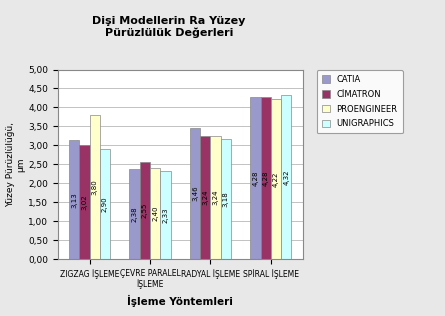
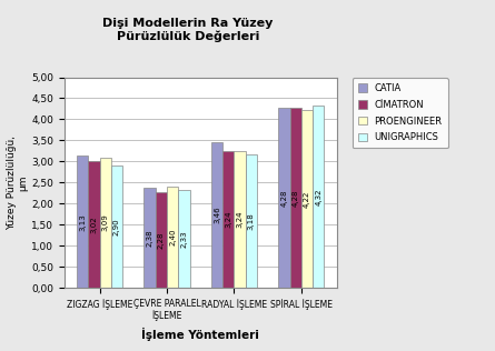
PROENGINEER/ZIGZAG İŞLEME: 3,80 -> 3,09
CİMATRON/ÇEVRE PARALEL İŞLEME: 2,55 -> 2,28
